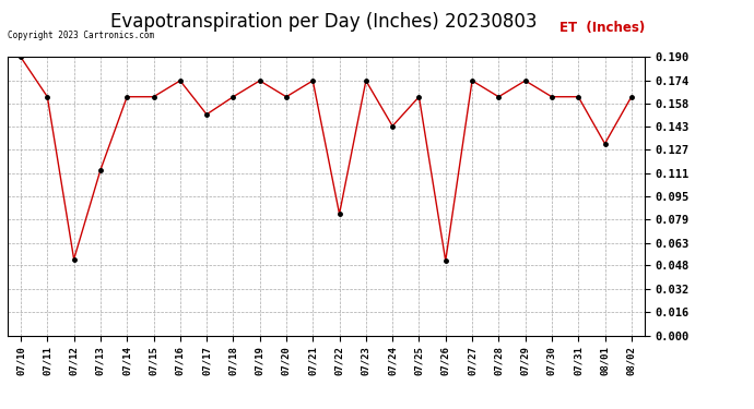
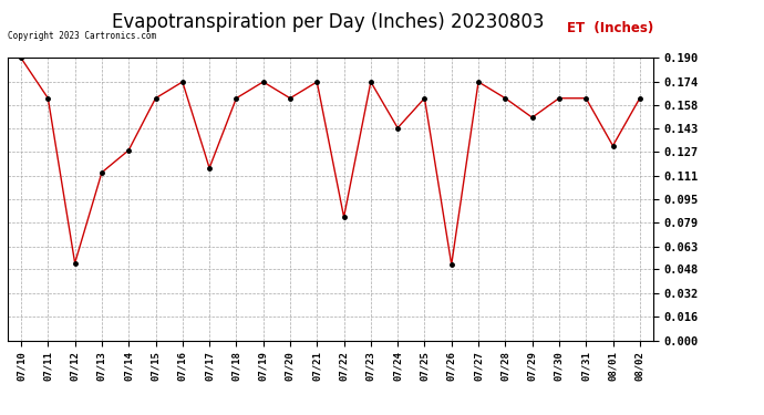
07/14: 0.163 -> 0.128
07/17: 0.151 -> 0.116
07/29: 0.174 -> 0.150
